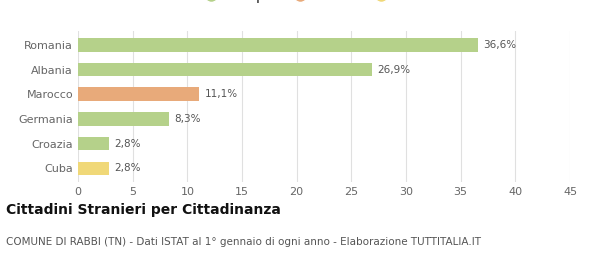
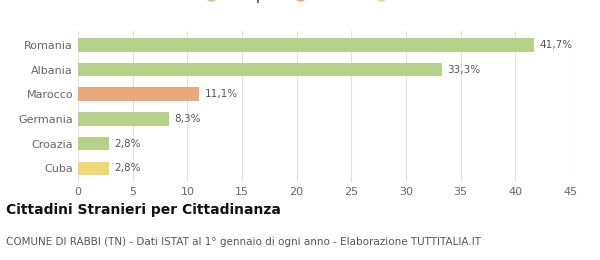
Romania: 36,6% -> 41,7%
Albania: 26,9% -> 33,3%
